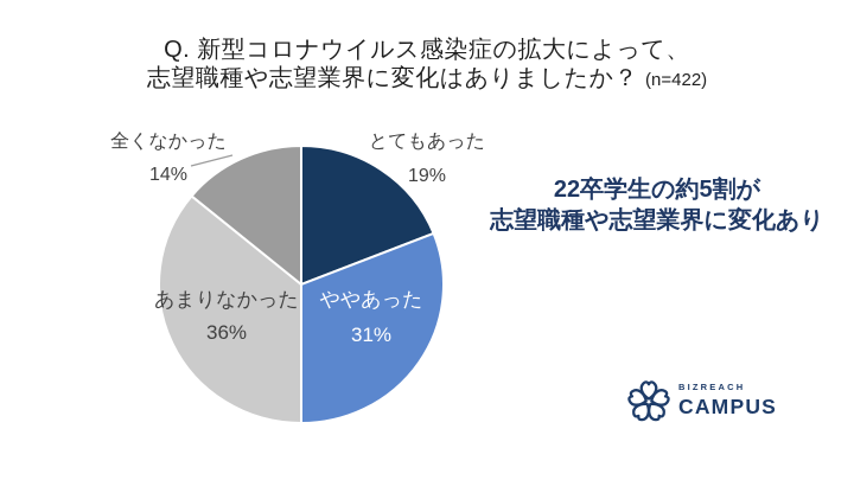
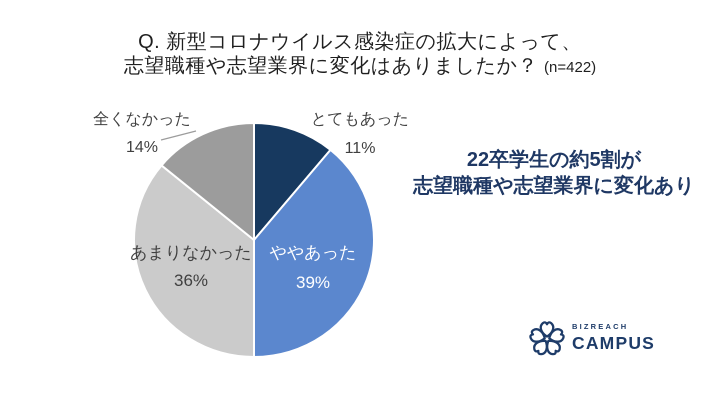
とてもあった: 19% -> 11%
ややあった: 31% -> 39%
